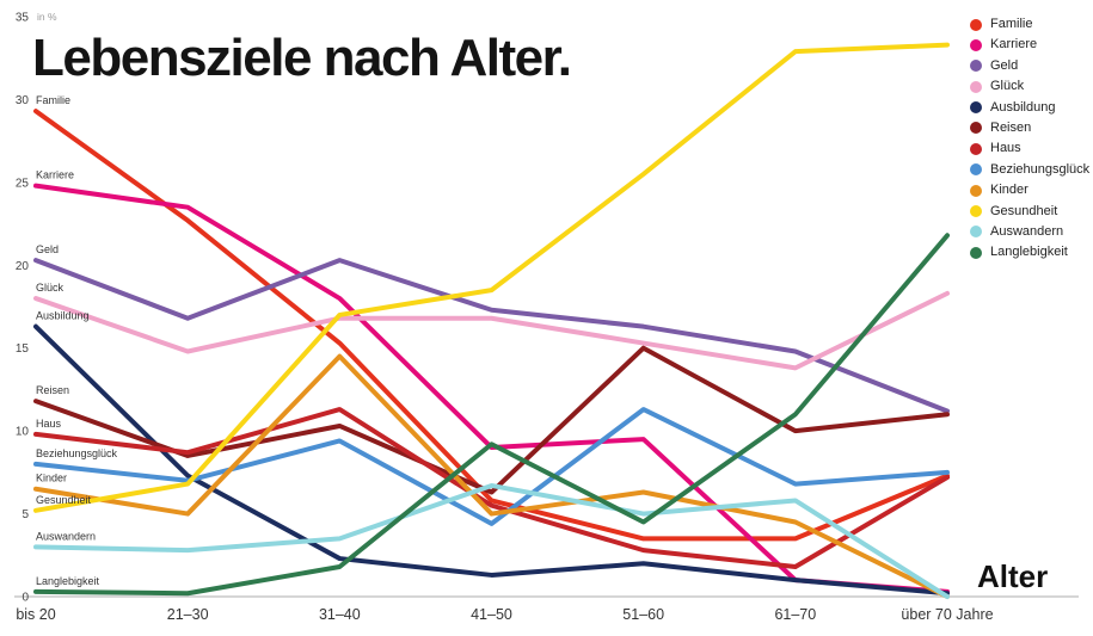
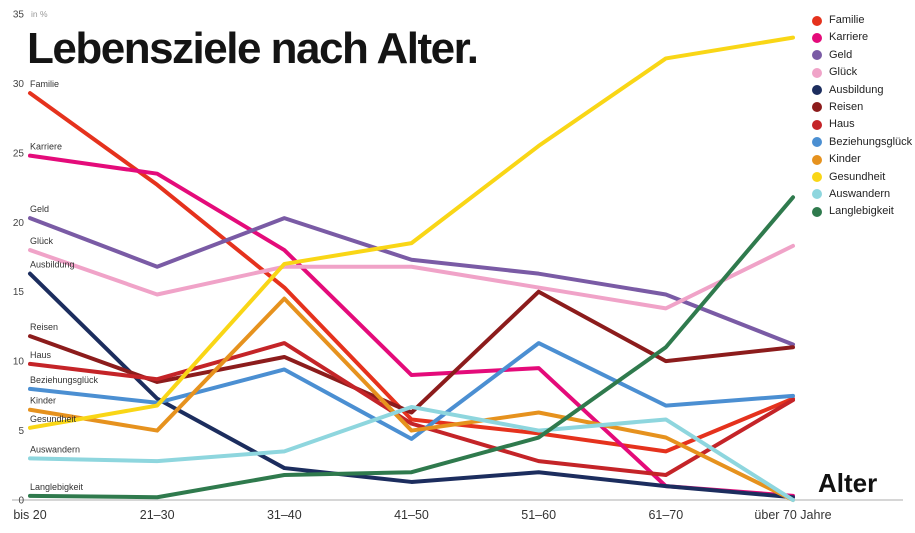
Langlebigkeit/41–50: 9.2 -> 2.0
Familie/51–60: 3.5 -> 4.8
Gesundheit/61–70: 32.9 -> 31.8
